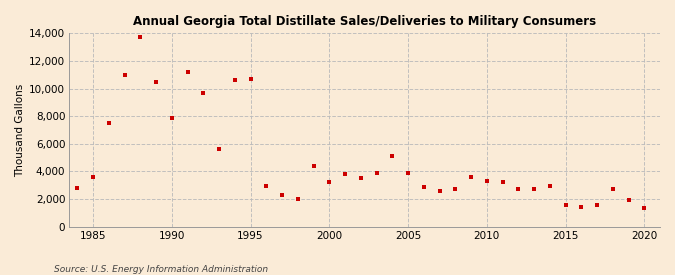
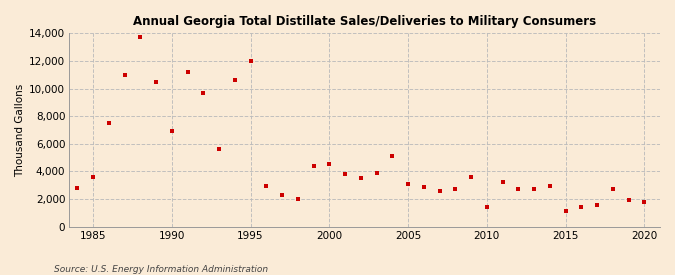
1990: 7,900 -> 6,900
1995: 10,700 -> 12,000
2000: 3,200 -> 4,500
2005: 3,900 -> 3,100
2010: 3,300 -> 1,400
2015: 1,600 -> 1,100
2020: 1,400 -> 1,800
